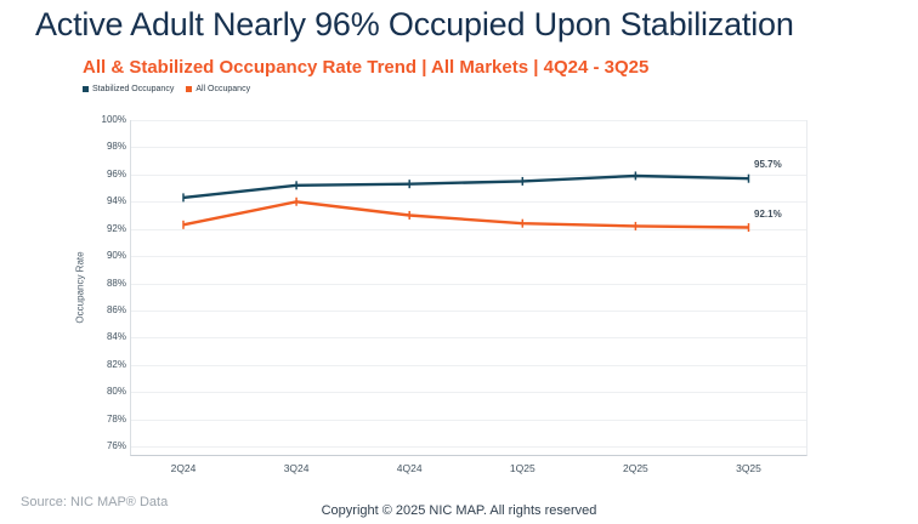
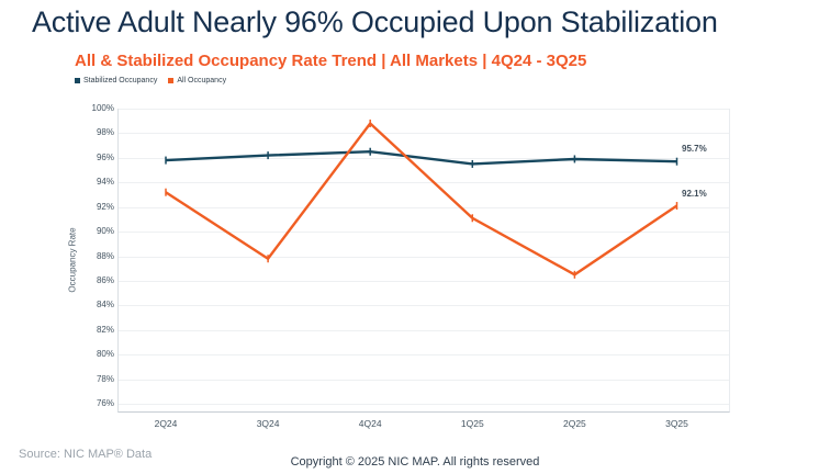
Stabilized Occupancy/2Q24: 94.3% -> 95.8%
All Occupancy/2Q24: 92.3% -> 93.2%
Stabilized Occupancy/3Q24: 95.2% -> 96.2%
All Occupancy/3Q24: 94.0% -> 87.8%
Stabilized Occupancy/4Q24: 95.3% -> 96.5%
All Occupancy/4Q24: 93.0% -> 98.8%
All Occupancy/1Q25: 92.4% -> 91.1%
All Occupancy/2Q25: 92.2% -> 86.5%
